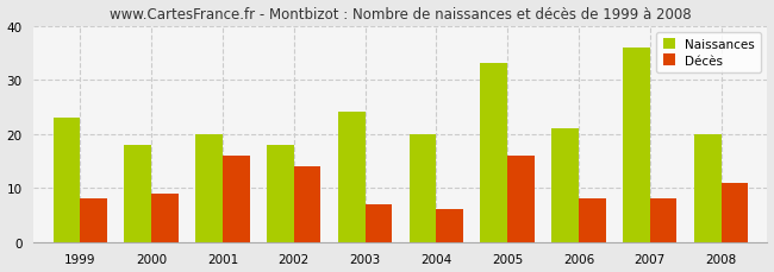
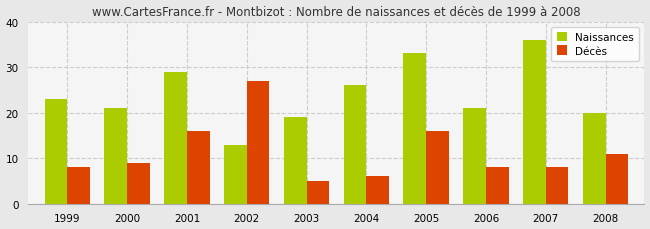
Naissances/2000: 18 -> 21
Naissances/2001: 20 -> 29
Naissances/2002: 18 -> 13
Décès/2002: 14 -> 27
Naissances/2003: 24 -> 19
Décès/2003: 7 -> 5
Naissances/2004: 20 -> 26
